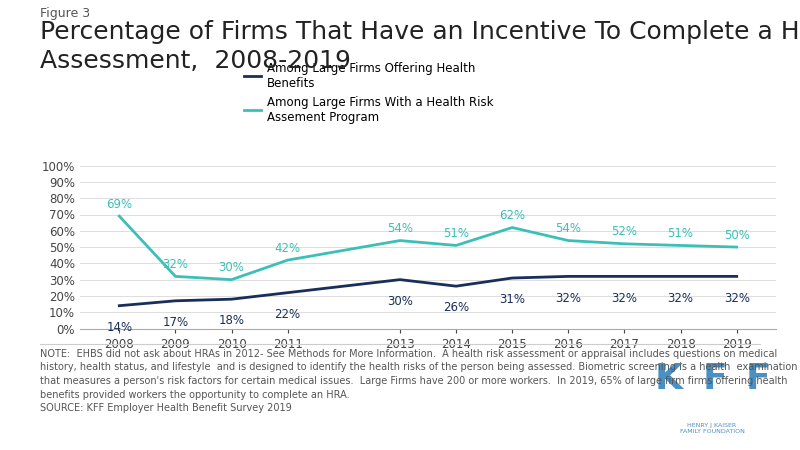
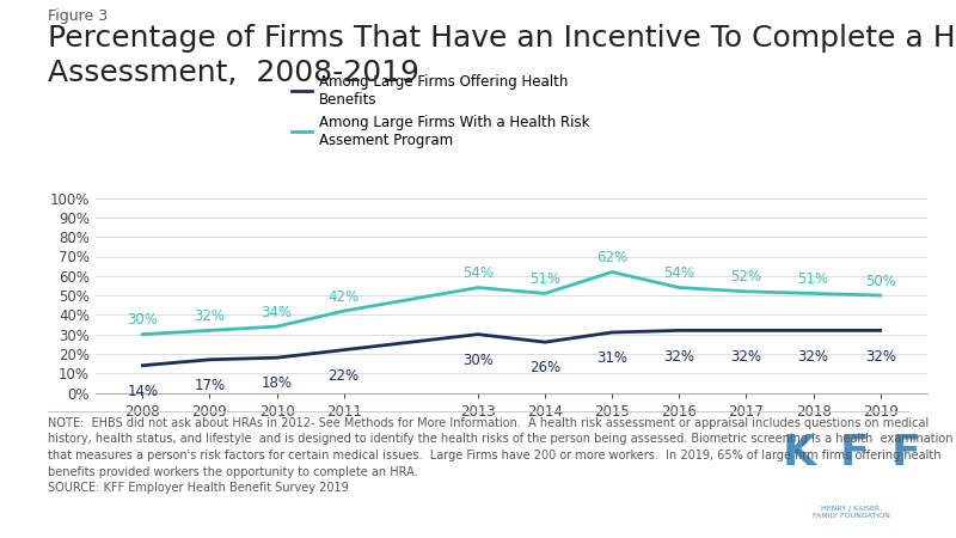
Among Large Firms With a Health Risk Assement Program/2008: 69% -> 30%
Among Large Firms With a Health Risk Assement Program/2010: 30% -> 34%
